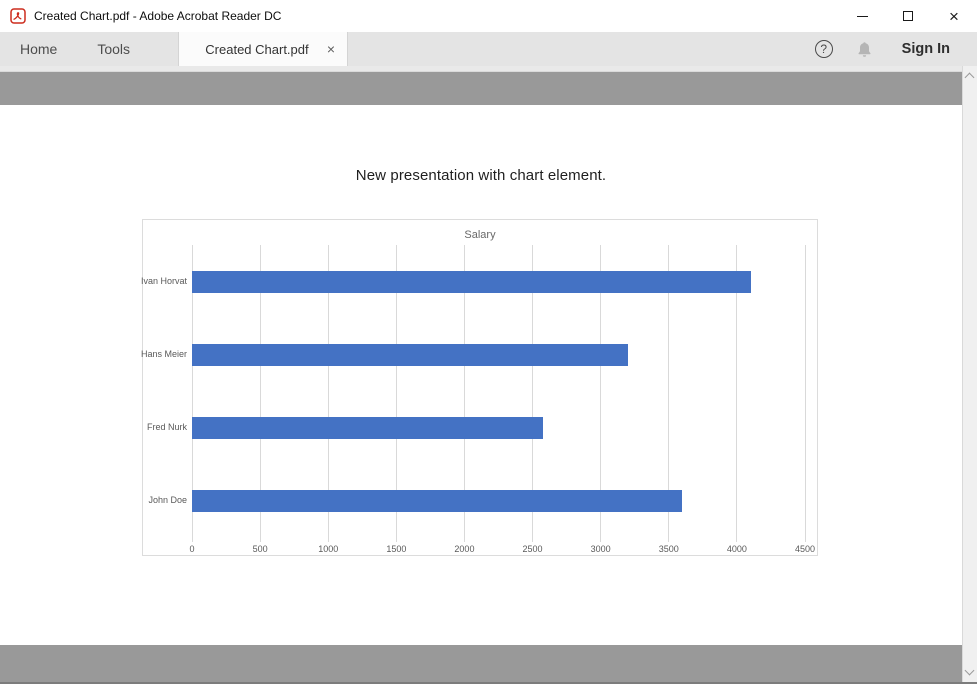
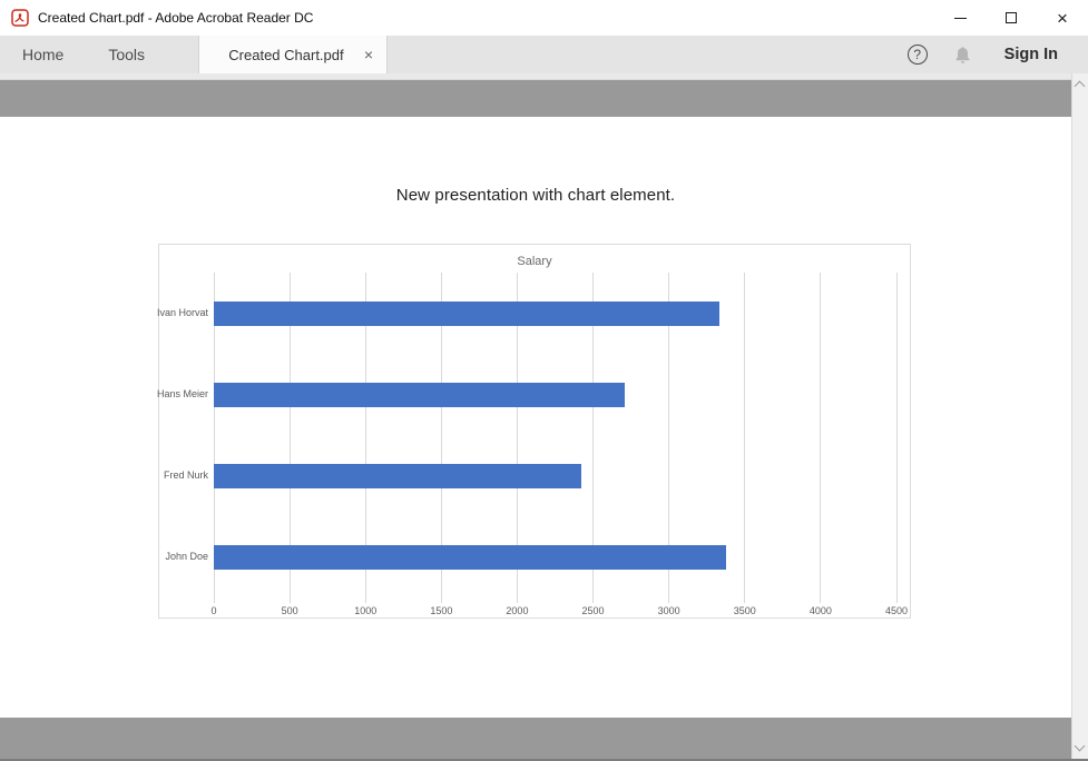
Ivan Horvat: 4100 -> 3330
Hans Meier: 3200 -> 2710
Fred Nurk: 2580 -> 2420
John Doe: 3600 -> 3380
